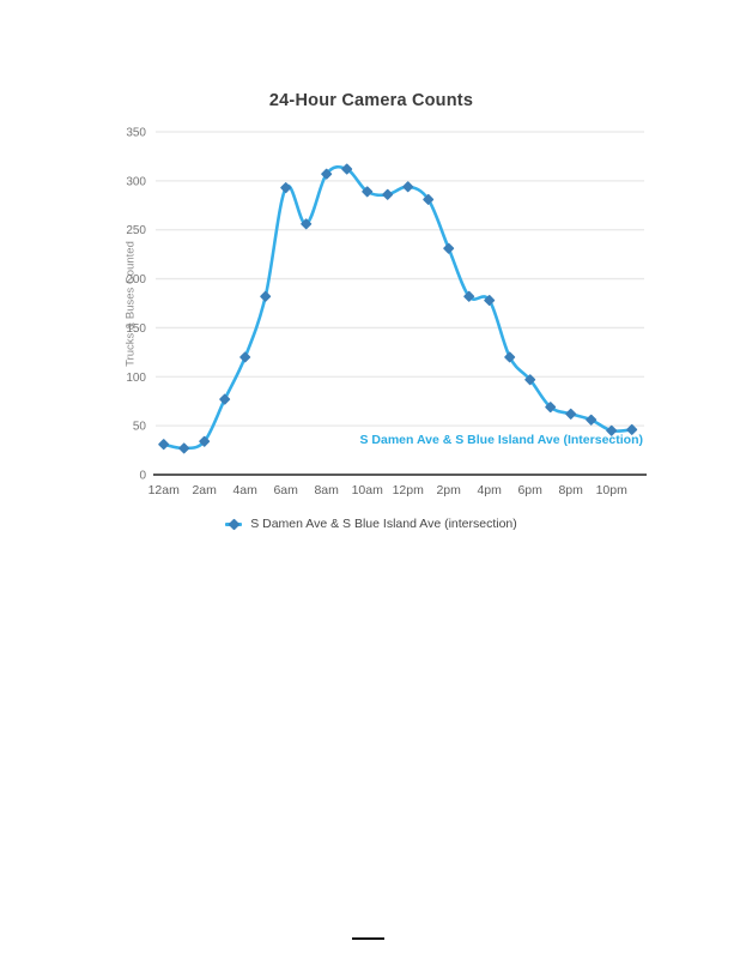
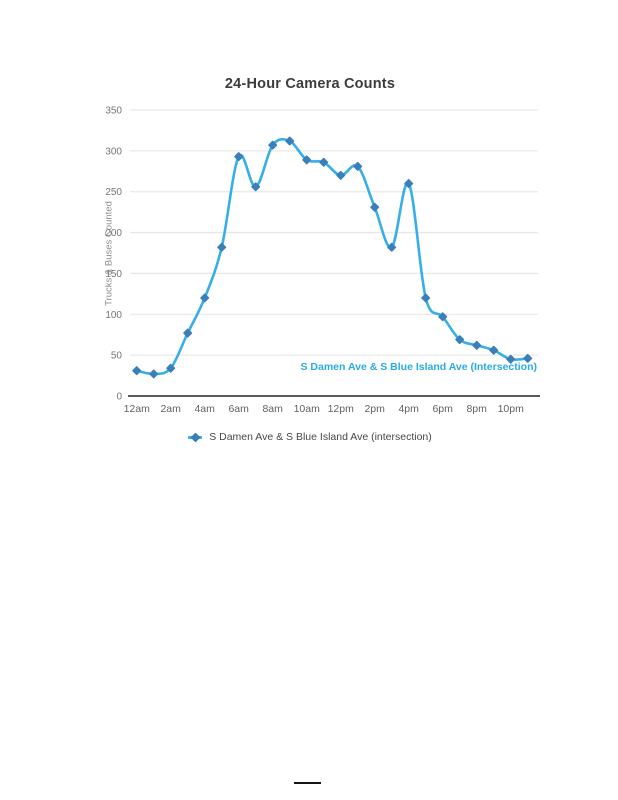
12pm: 290 -> 270
4pm: 180 -> 260
